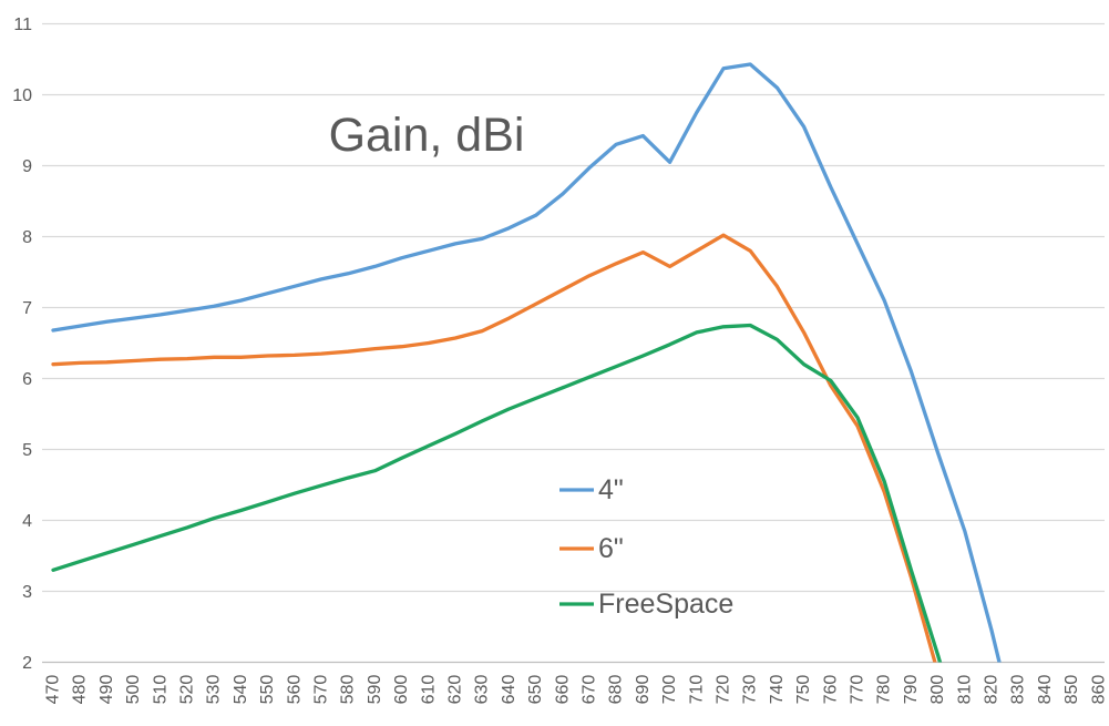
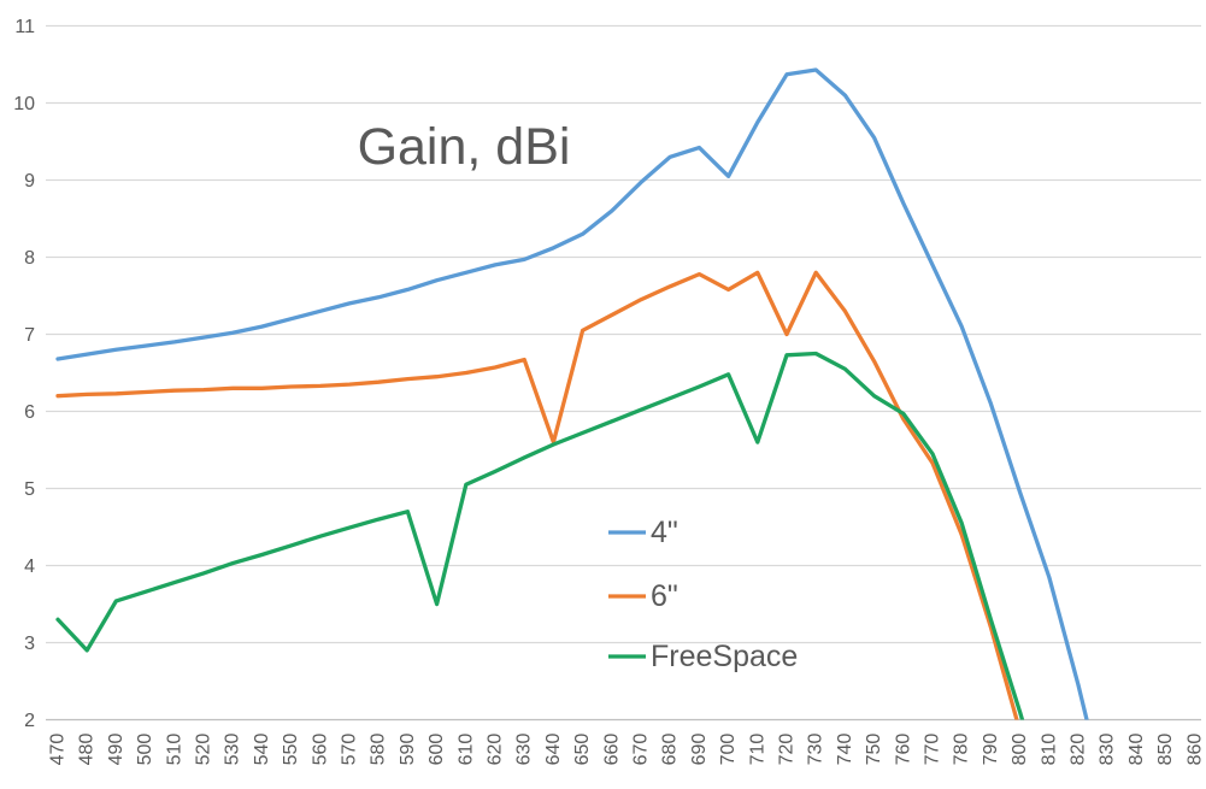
FreeSpace/480: 3.4 -> 2.9
FreeSpace/600: 4.9 -> 3.5
6"/640: 6.8 -> 5.6
FreeSpace/710: 6.7 -> 5.6
6"/720: 8.0 -> 7.0
